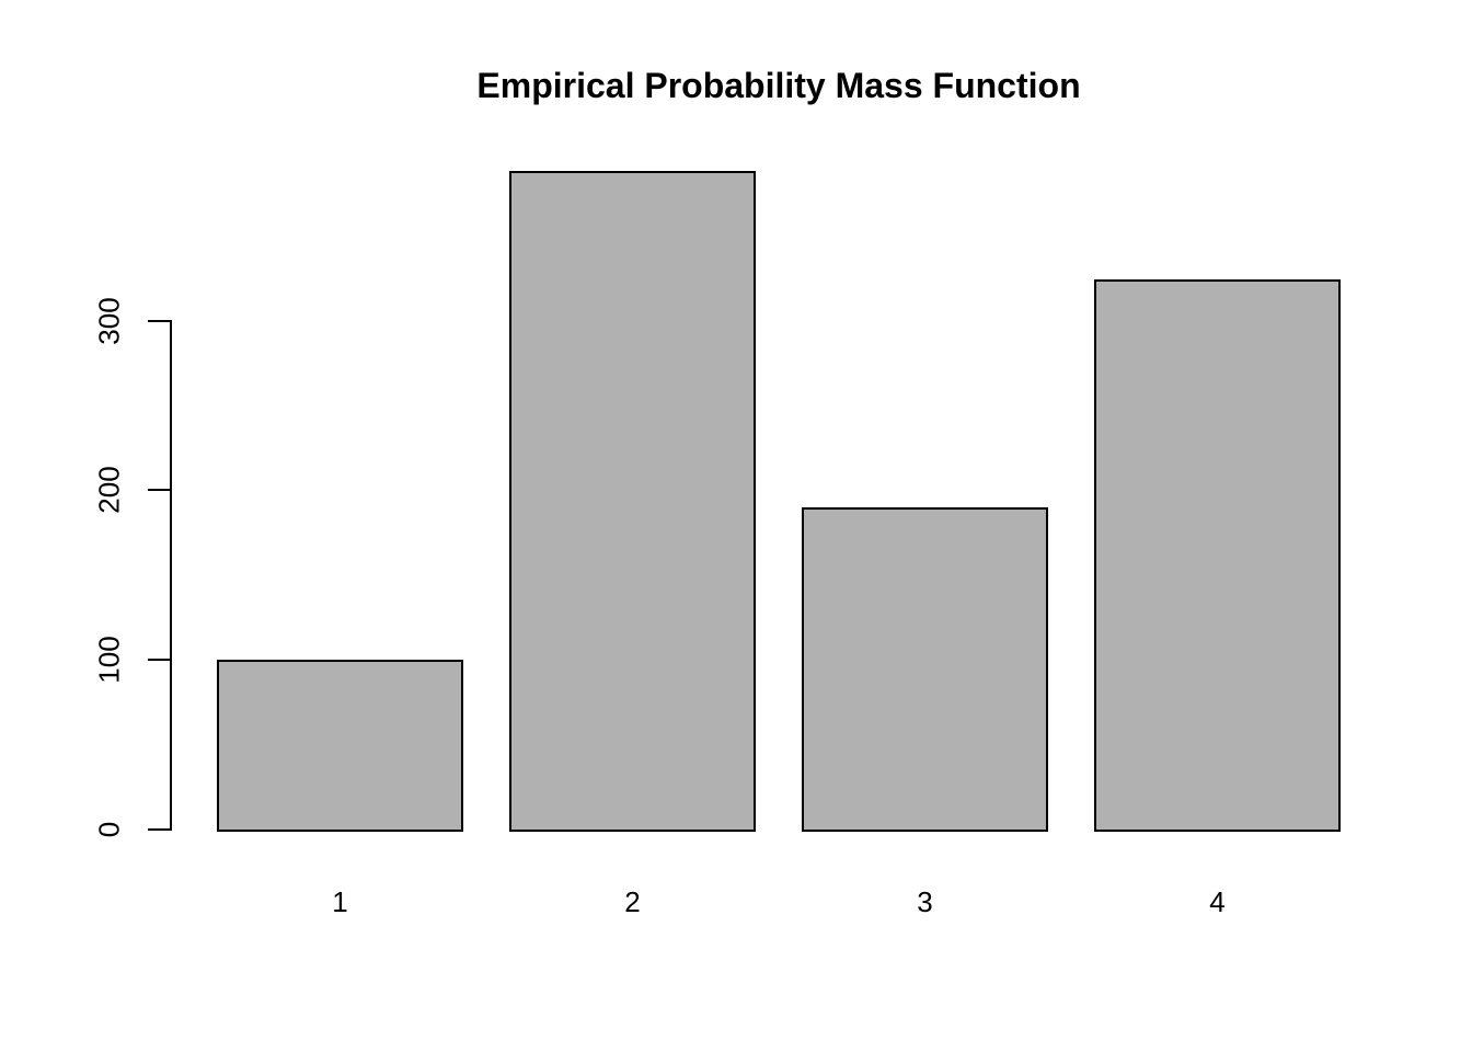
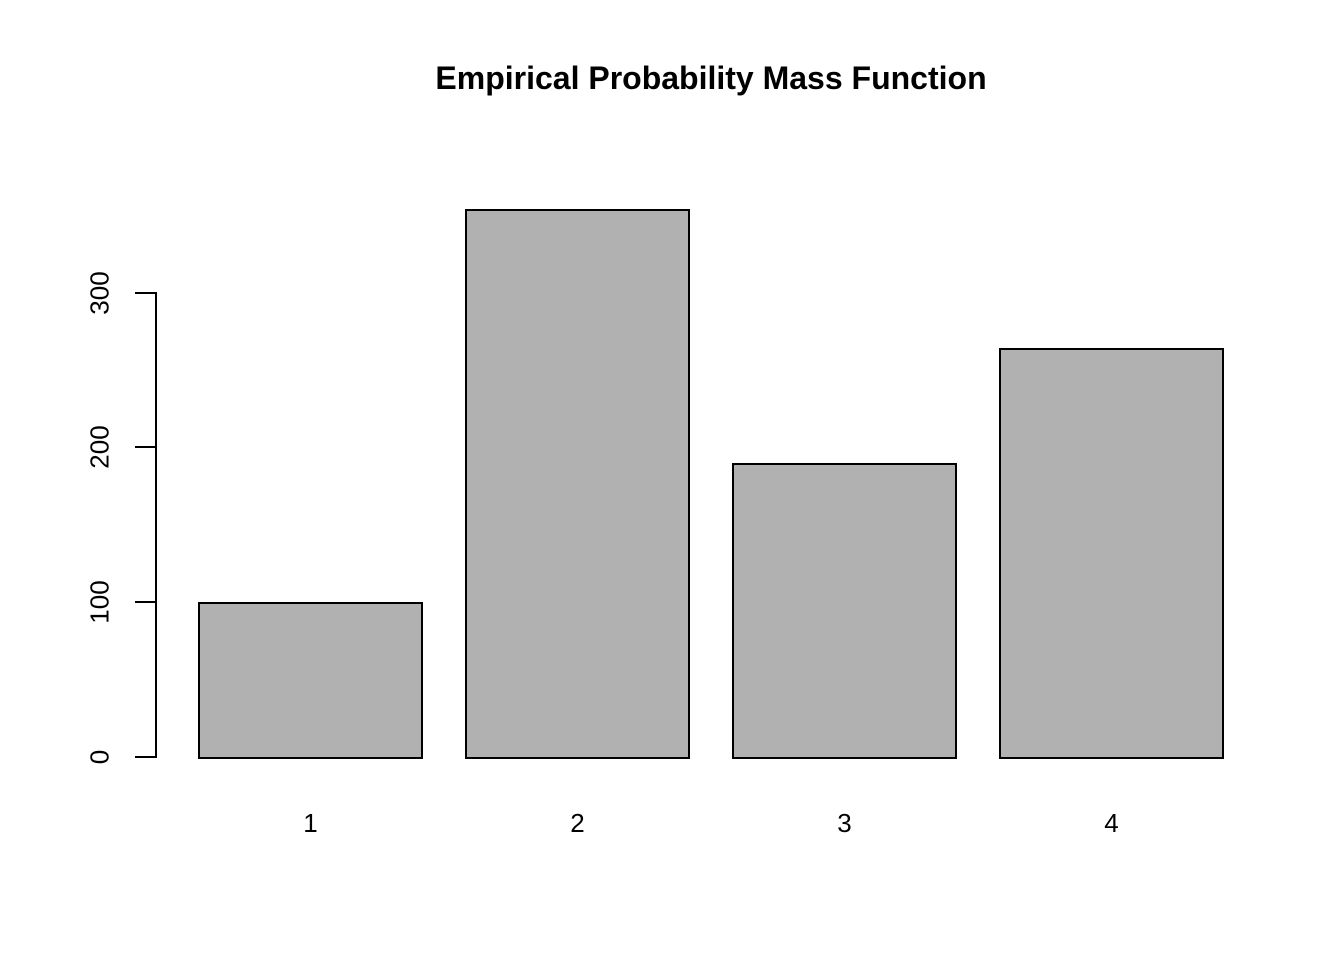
2: 388 -> 354
4: 324 -> 264
